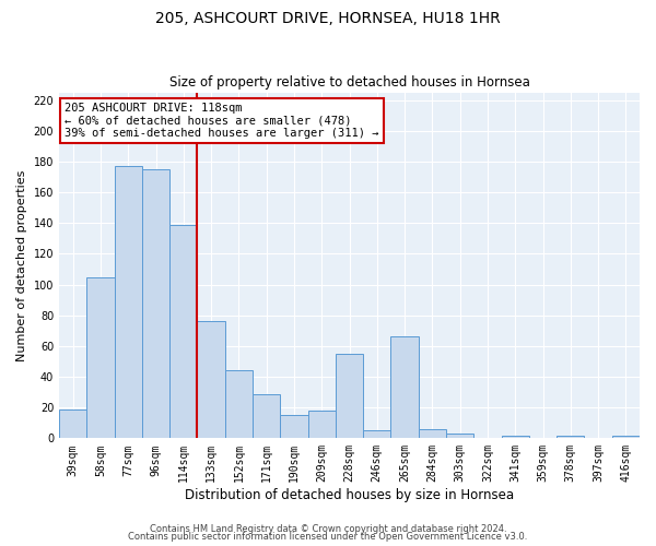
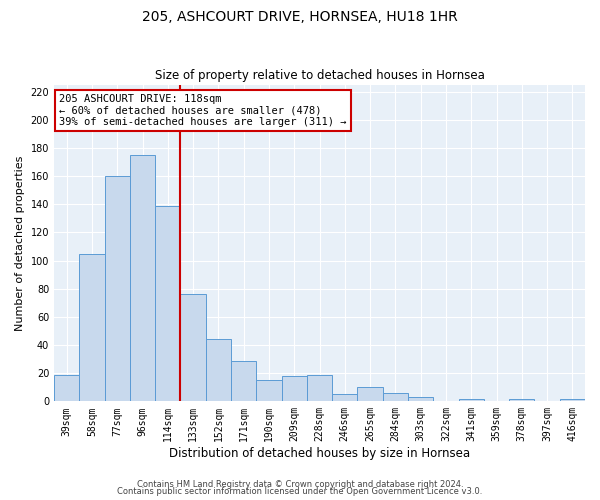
77sqm: 177 -> 160
228sqm: 55 -> 19
265sqm: 66 -> 10
